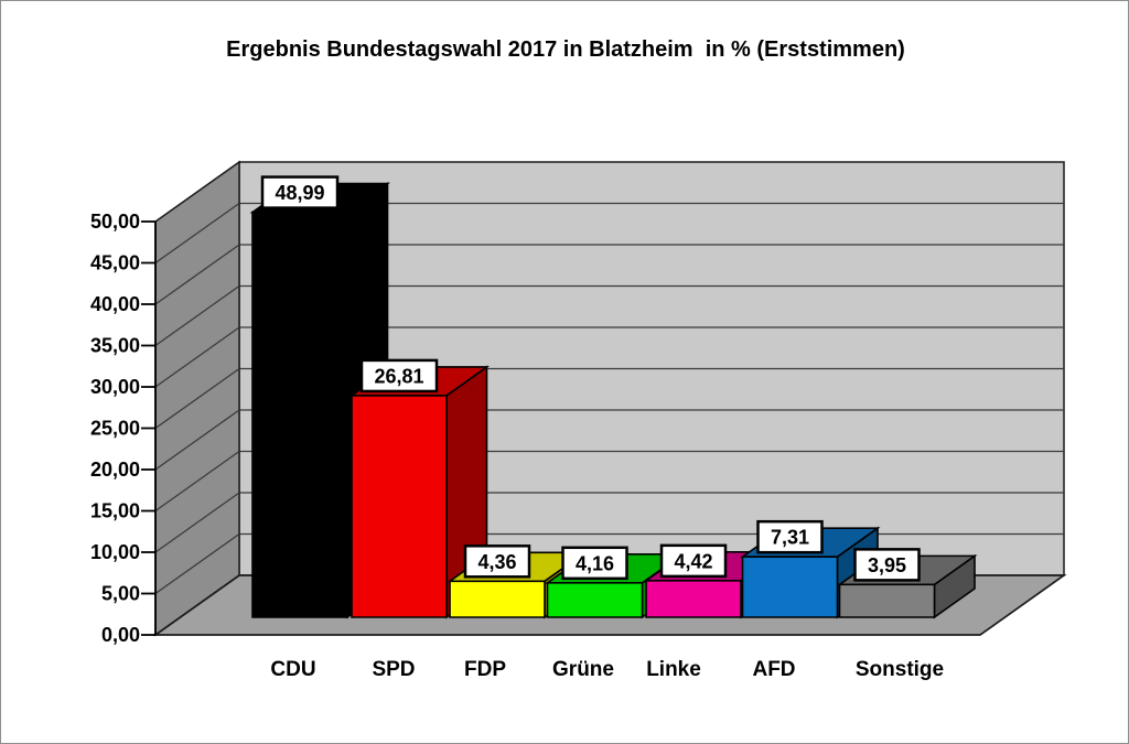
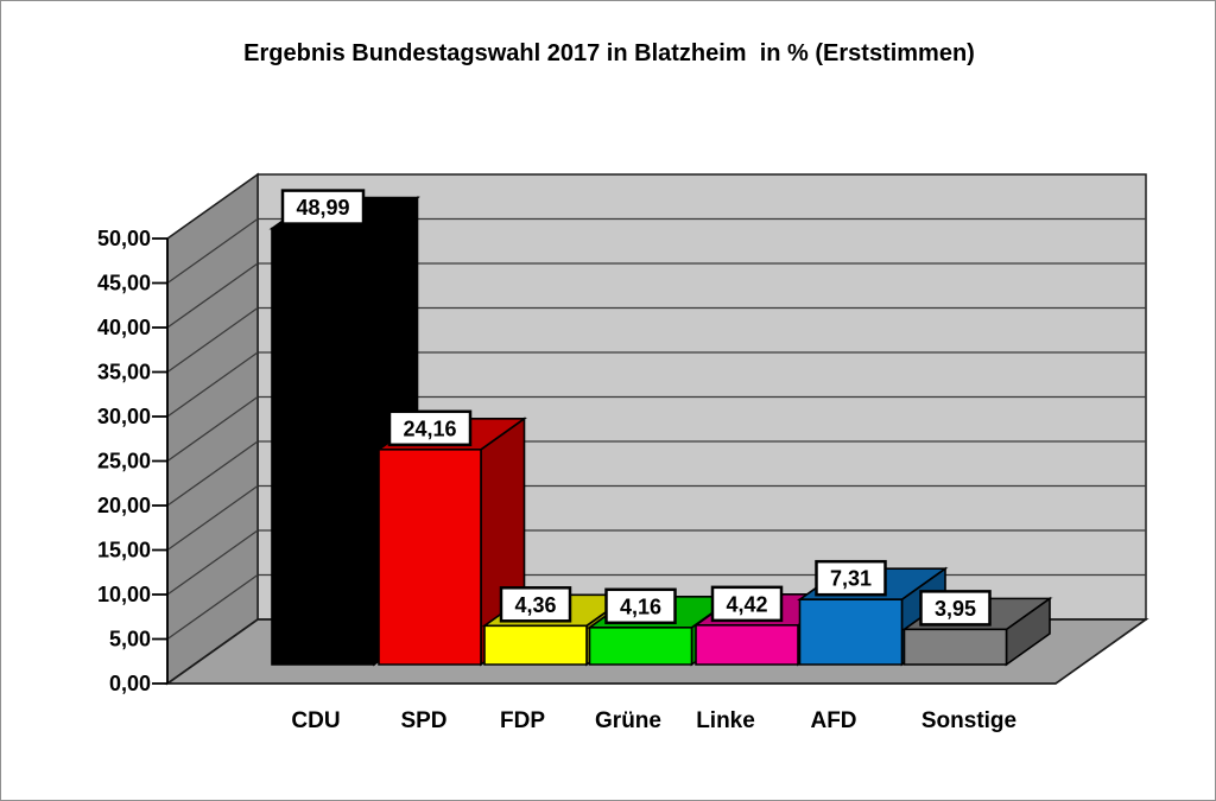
SPD: 26,81 -> 24,16
